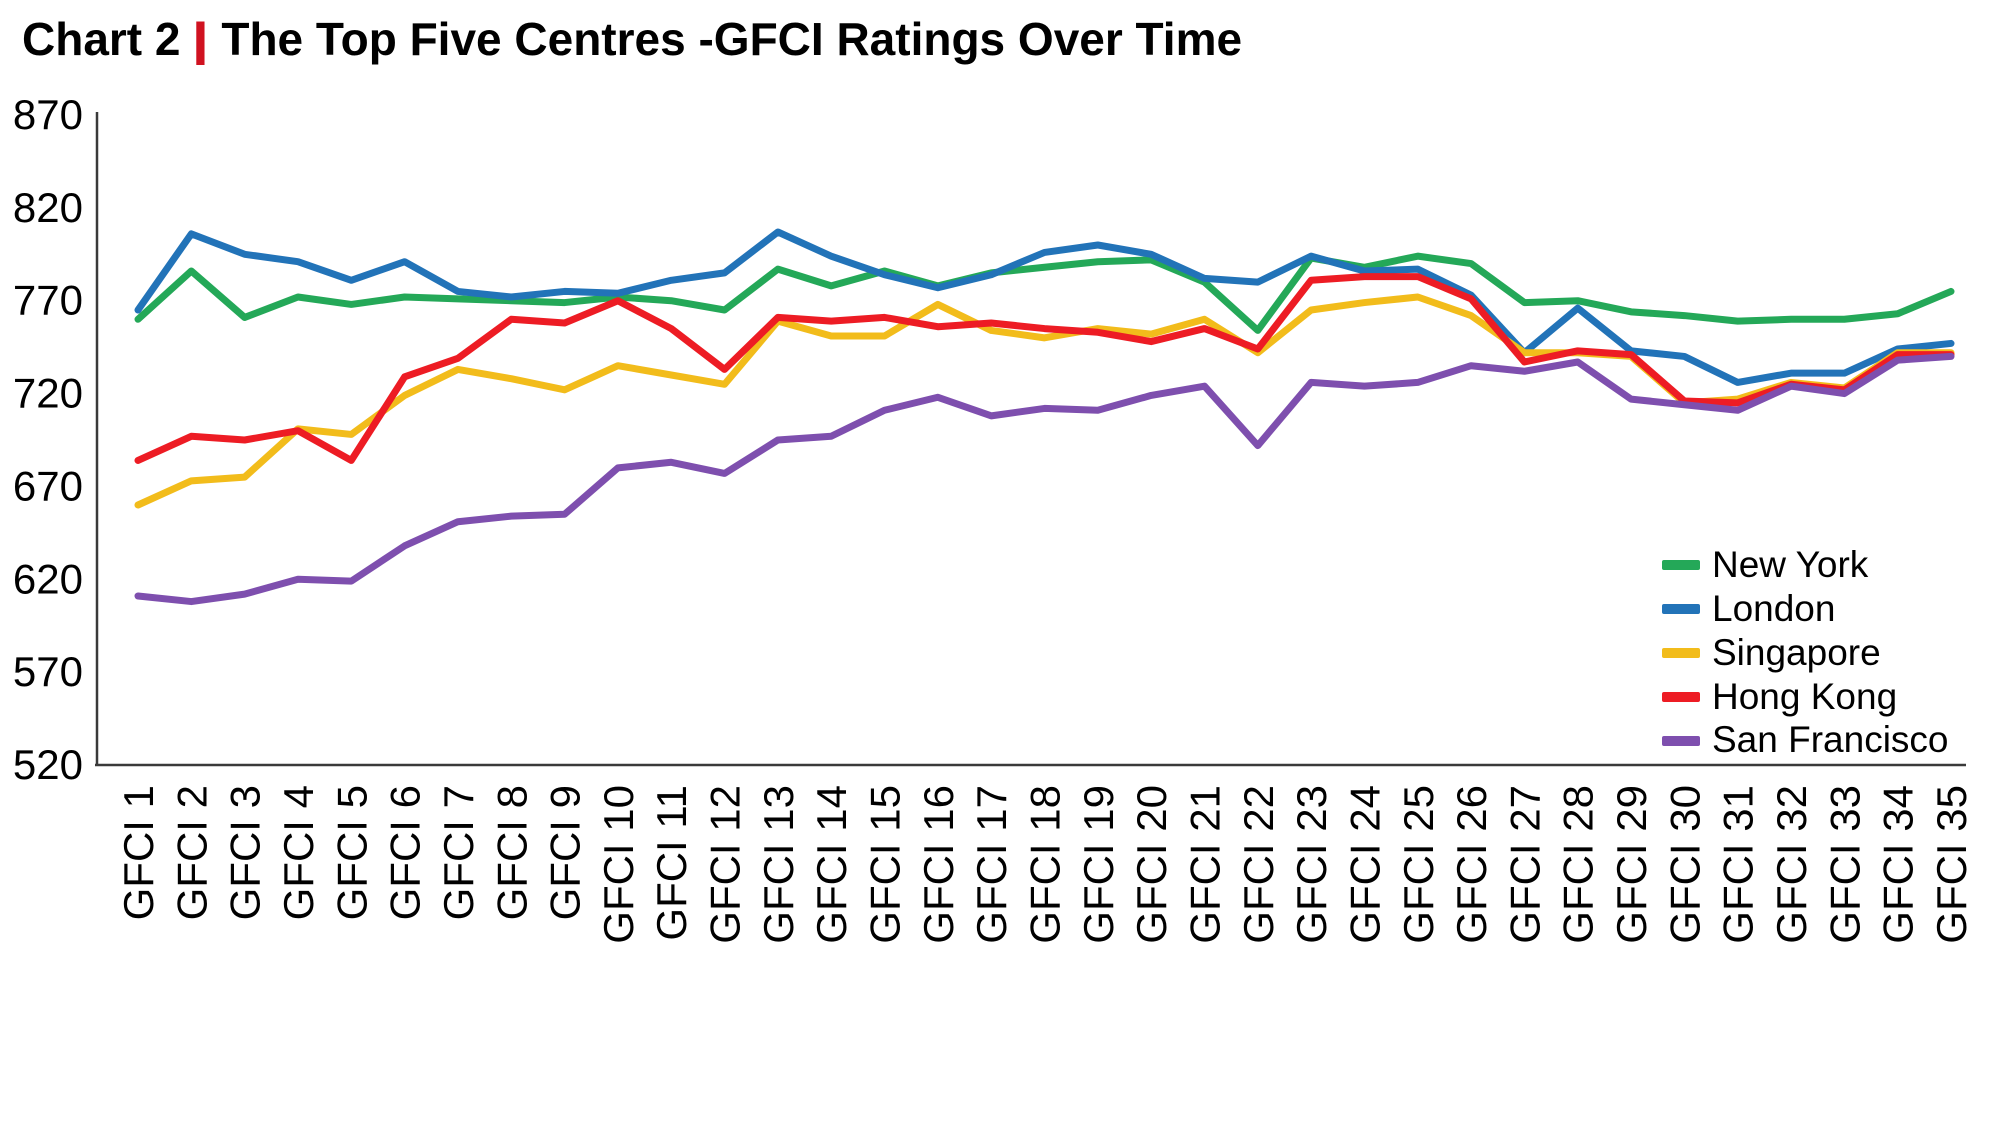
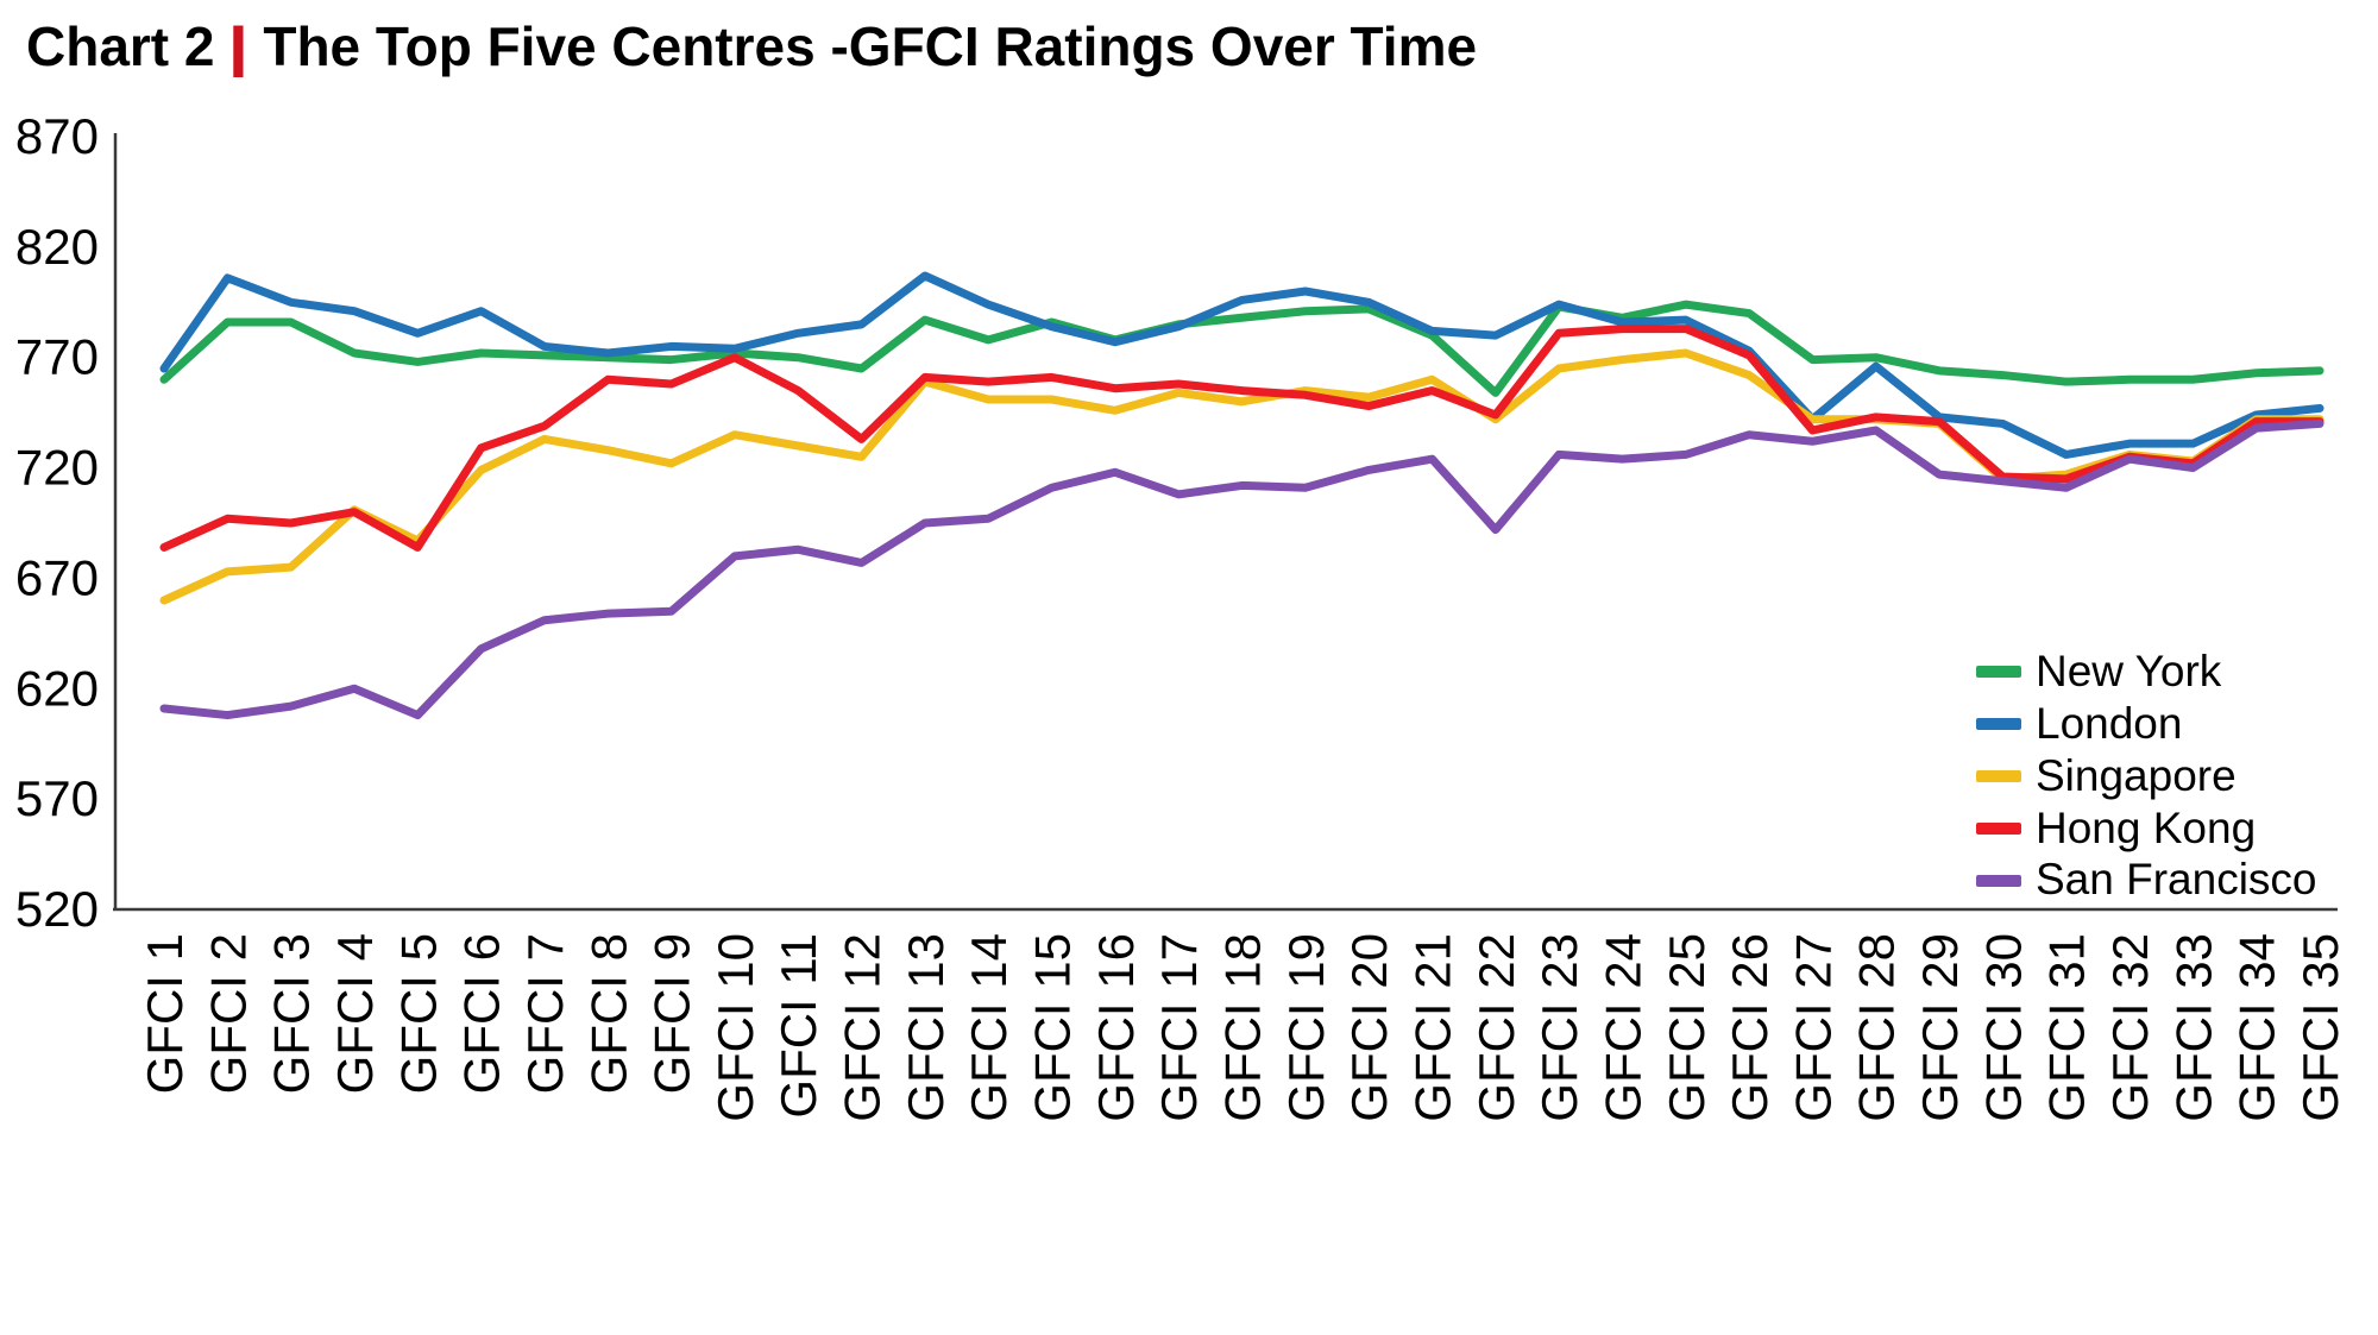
New York/GFCI 3: 761 -> 786
Singapore/GFCI 5: 698 -> 687
San Francisco/GFCI 5: 619 -> 608
Singapore/GFCI 16: 768 -> 746
New York/GFCI 35: 775 -> 764
